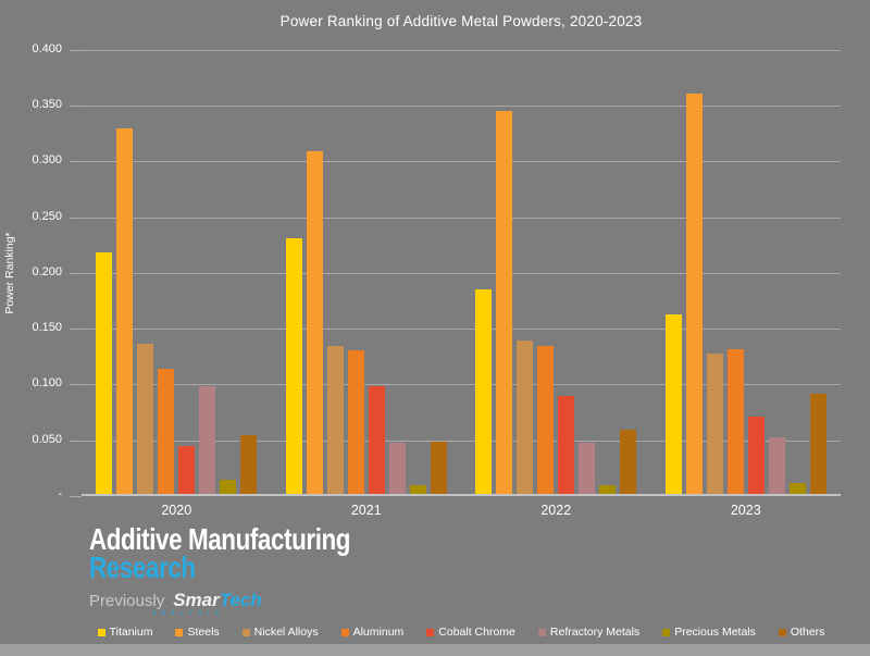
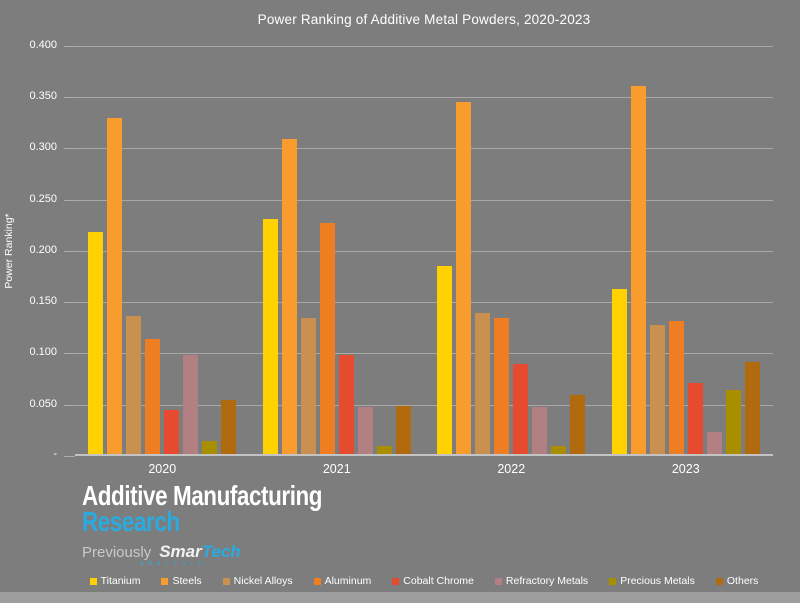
Aluminum/2021: 0.129 -> 0.225
Refractory Metals/2023: 0.051 -> 0.021
Precious Metals/2023: 0.010 -> 0.062
